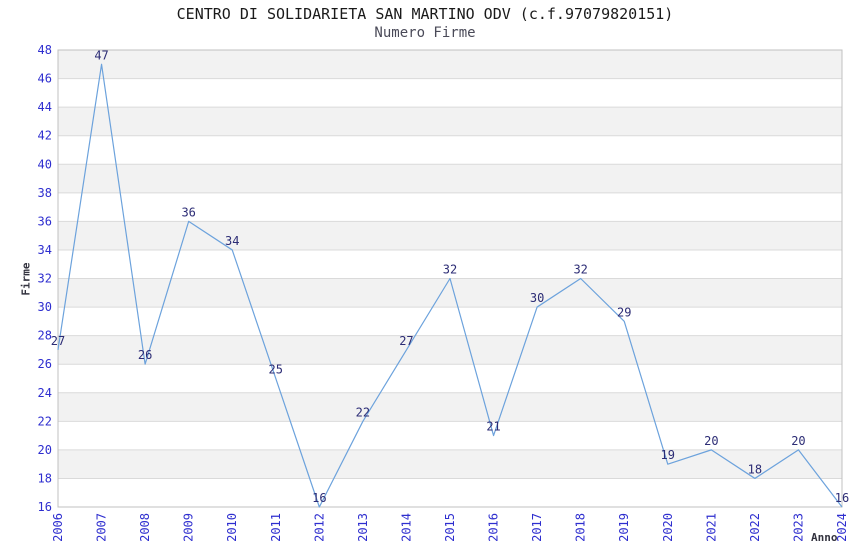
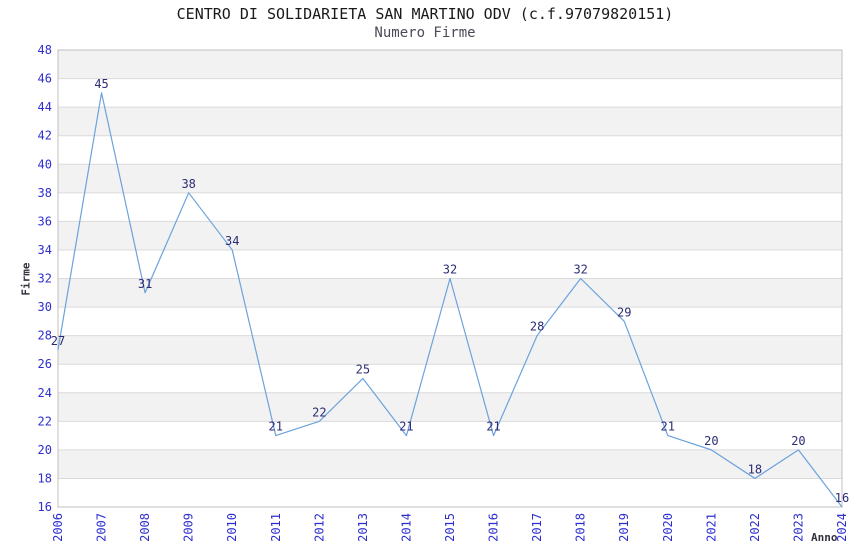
2007: 47 -> 45
2008: 26 -> 31
2009: 36 -> 38
2011: 25 -> 21
2012: 16 -> 22
2013: 22 -> 25
2014: 27 -> 21
2017: 30 -> 28
2020: 19 -> 21
